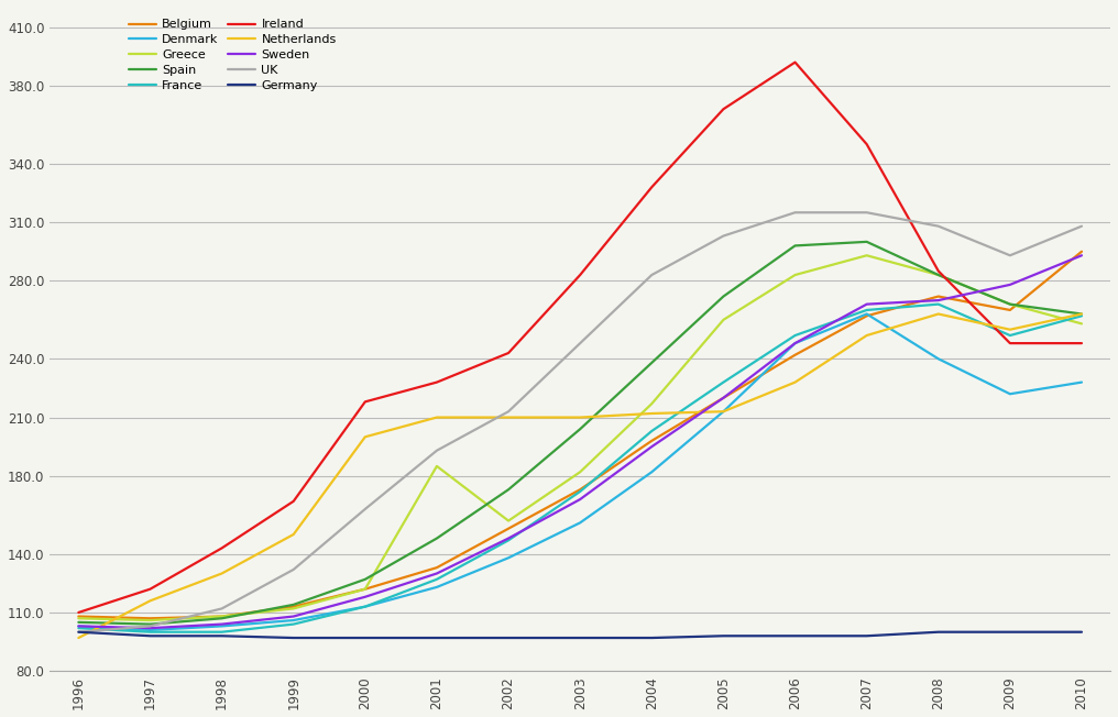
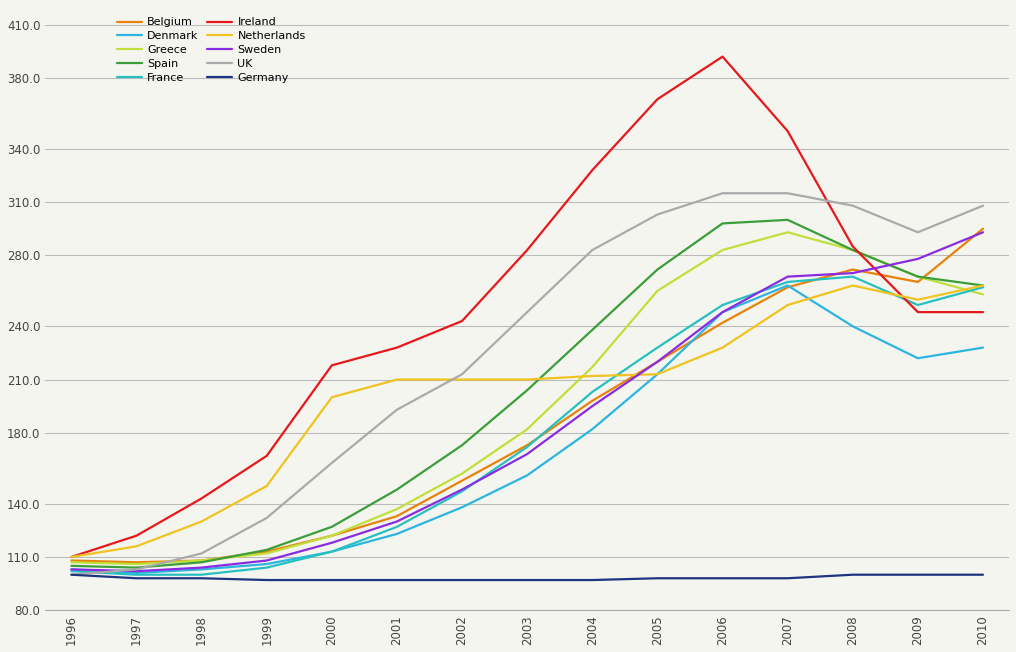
Netherlands/1996: 97 -> 110
Greece/2001: 185 -> 137
